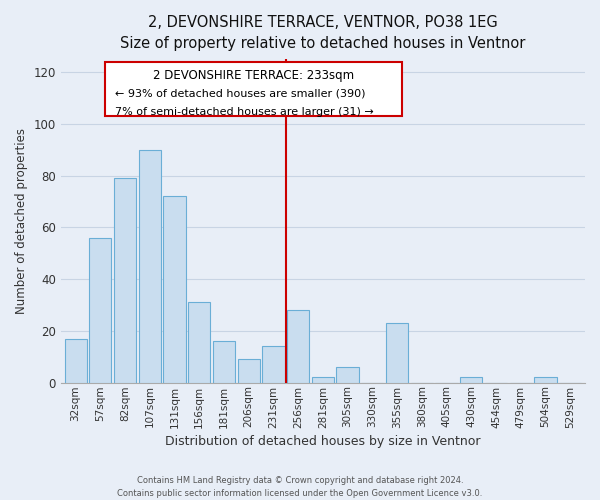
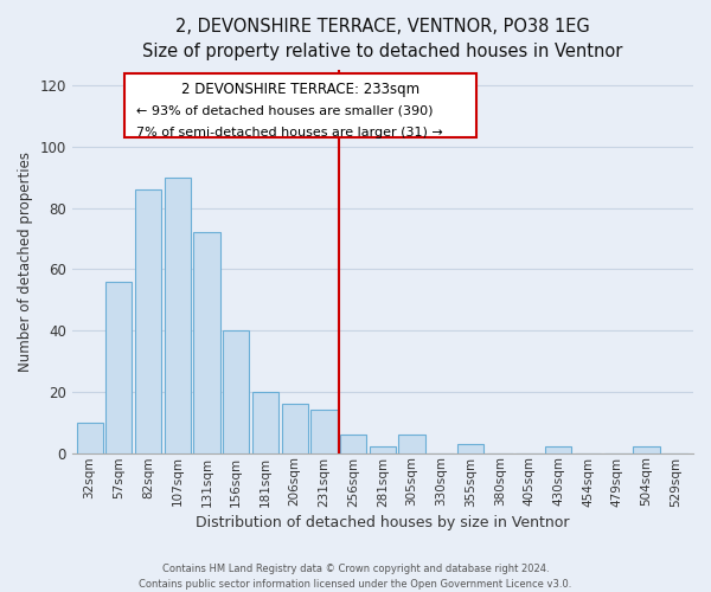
32sqm: 17 -> 10
82sqm: 79 -> 86
156sqm: 31 -> 40
181sqm: 16 -> 20
206sqm: 9 -> 16
256sqm: 28 -> 6
355sqm: 23 -> 3
